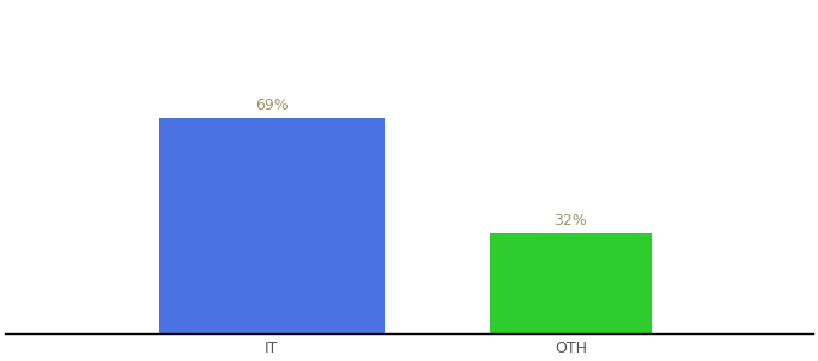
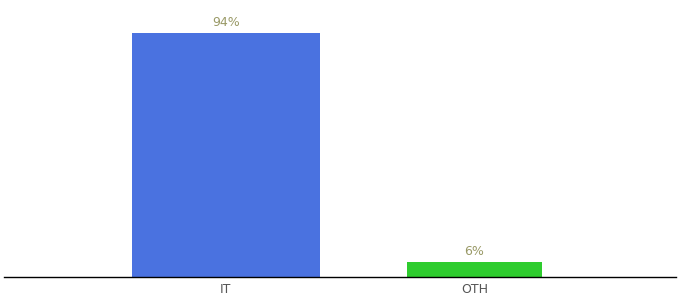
IT: 69% -> 94%
OTH: 32% -> 6%
